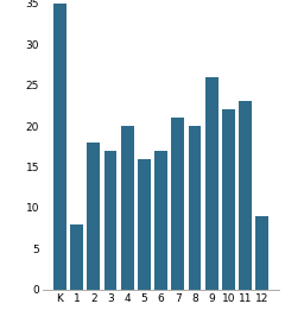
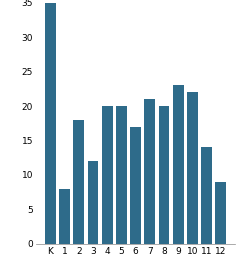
3: 17 -> 12
5: 16 -> 20
9: 26 -> 23
11: 23 -> 14
